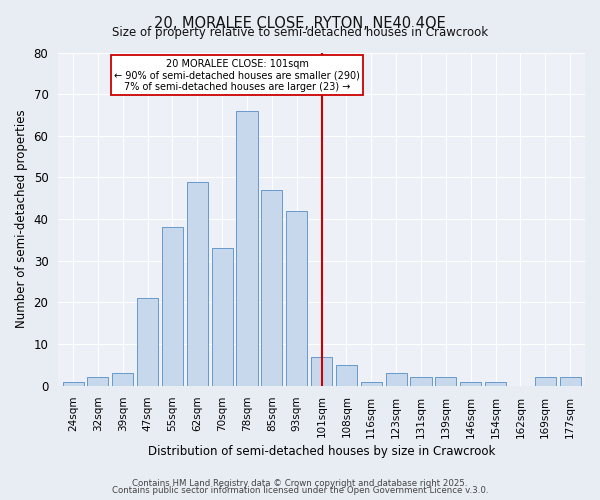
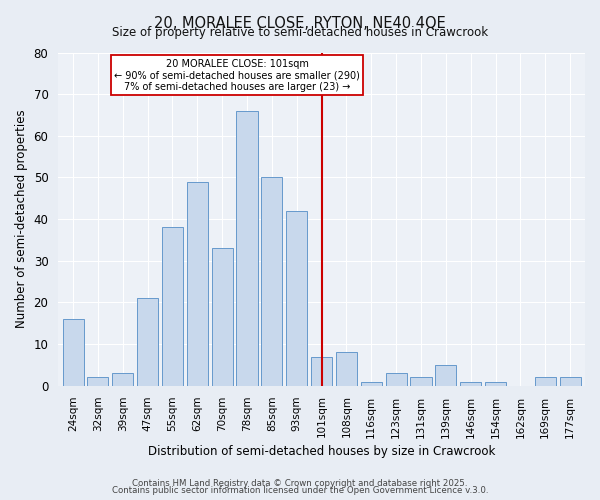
24sqm: 1 -> 16
85sqm: 47 -> 50
108sqm: 5 -> 8
139sqm: 2 -> 5
